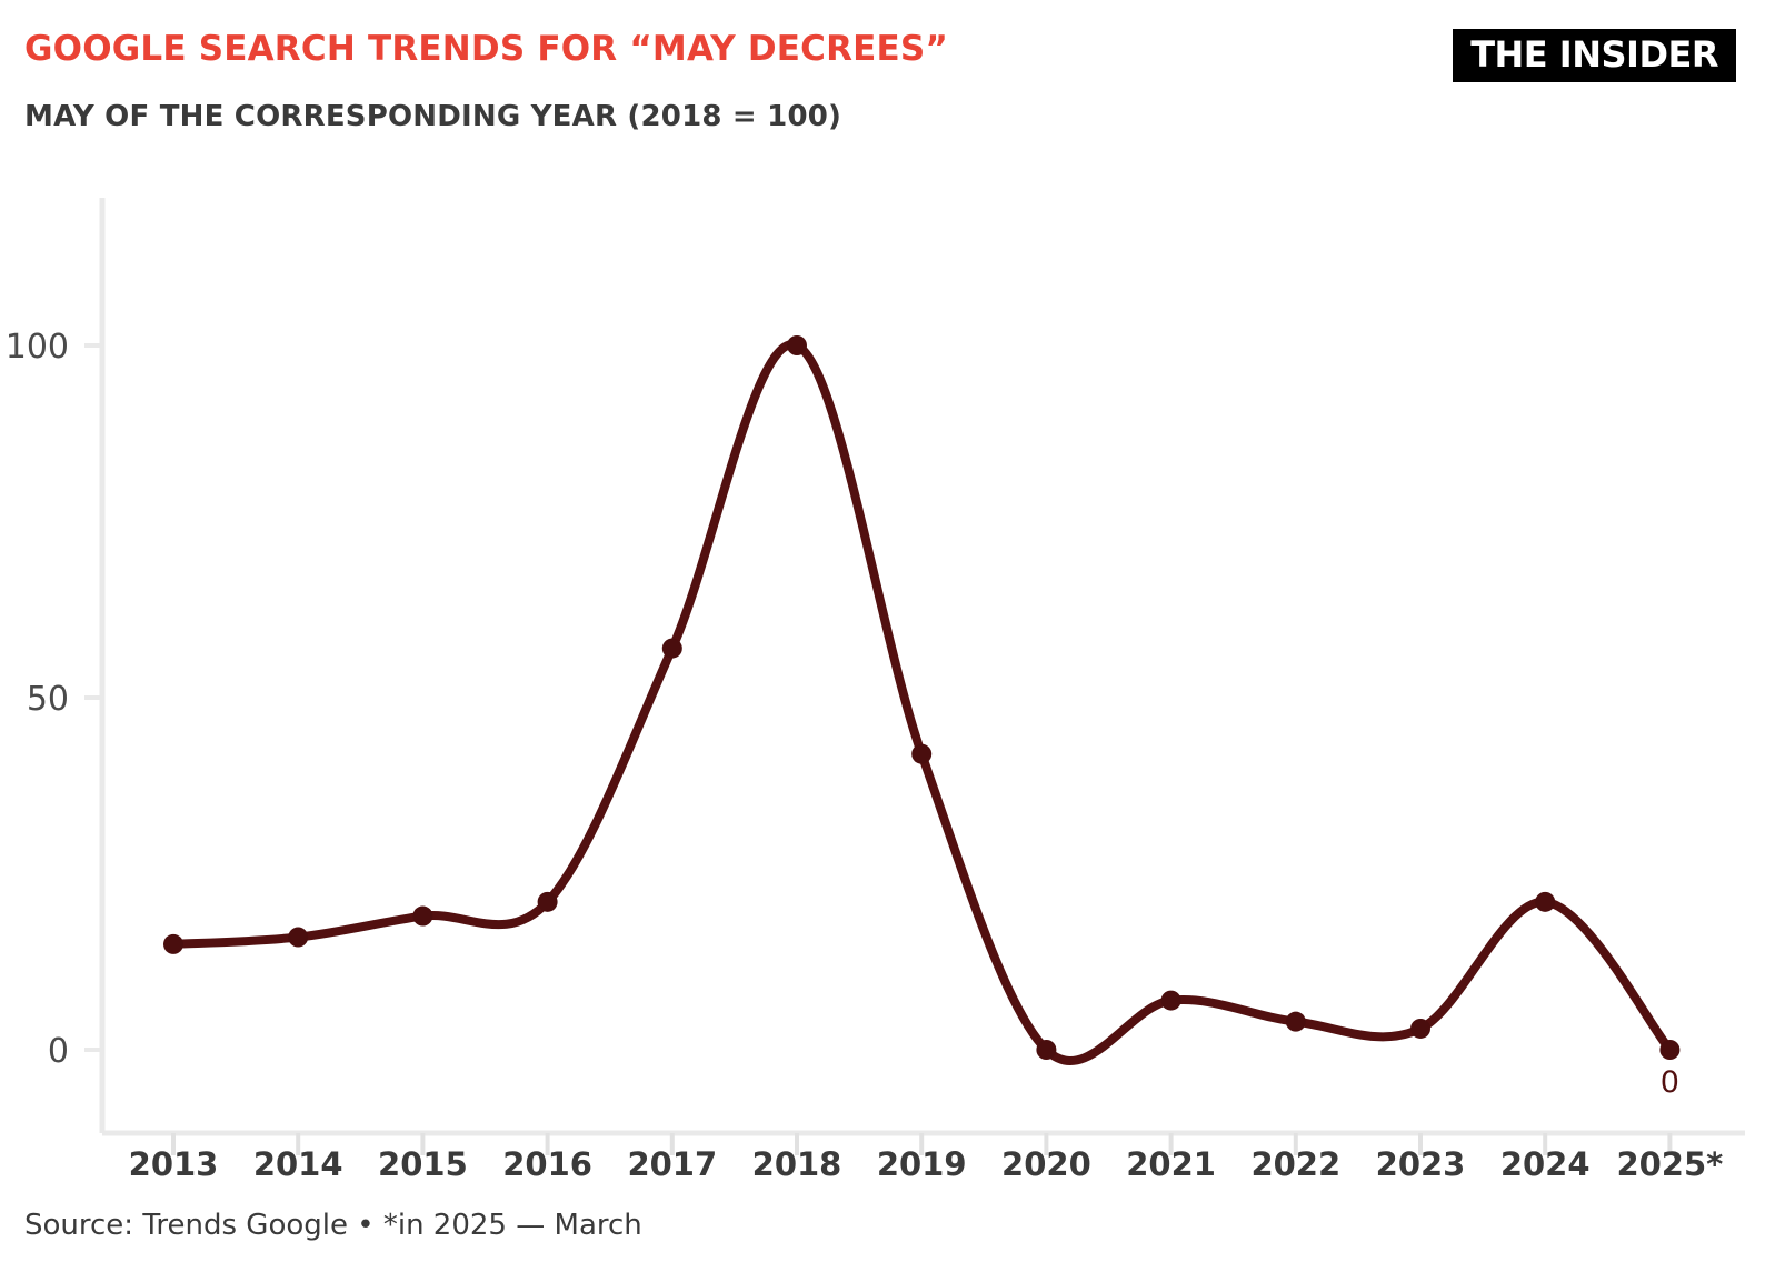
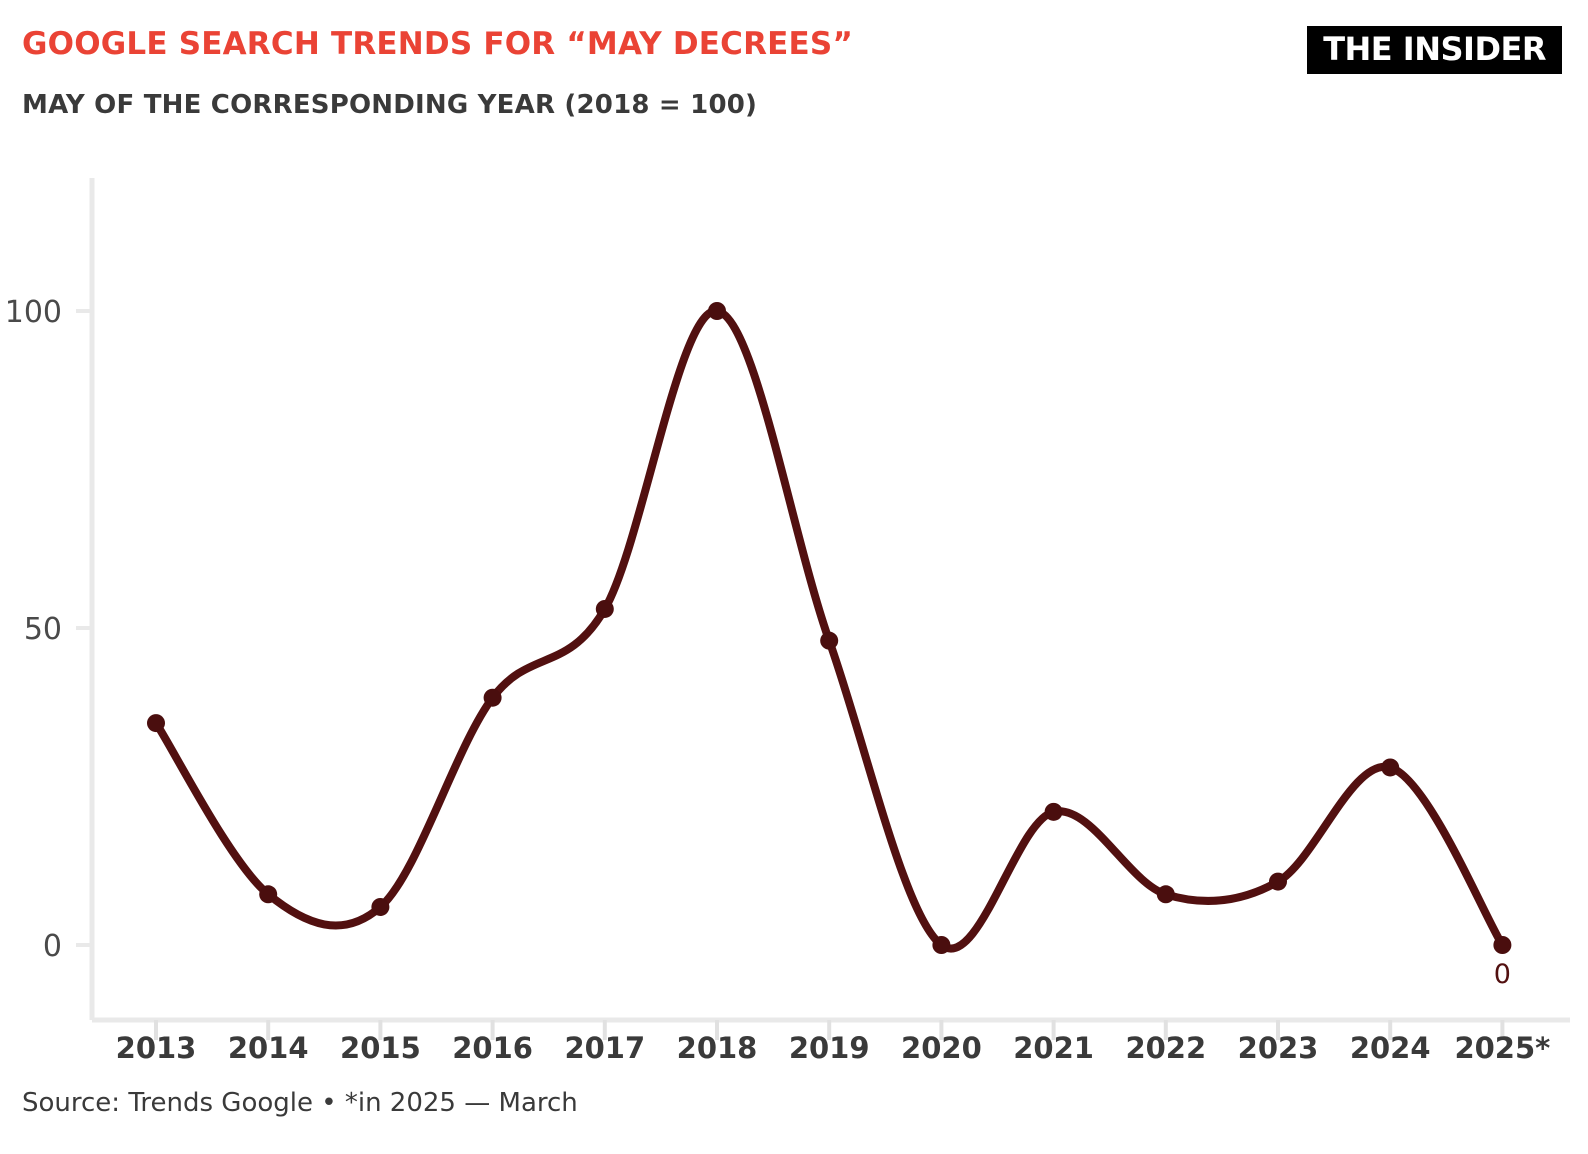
2013: 15 -> 35
2014: 16 -> 8
2015: 19 -> 6
2016: 21 -> 39
2017: 57 -> 53
2019: 42 -> 48
2021: 7 -> 21
2022: 4 -> 8
2023: 3 -> 10
2024: 21 -> 28
